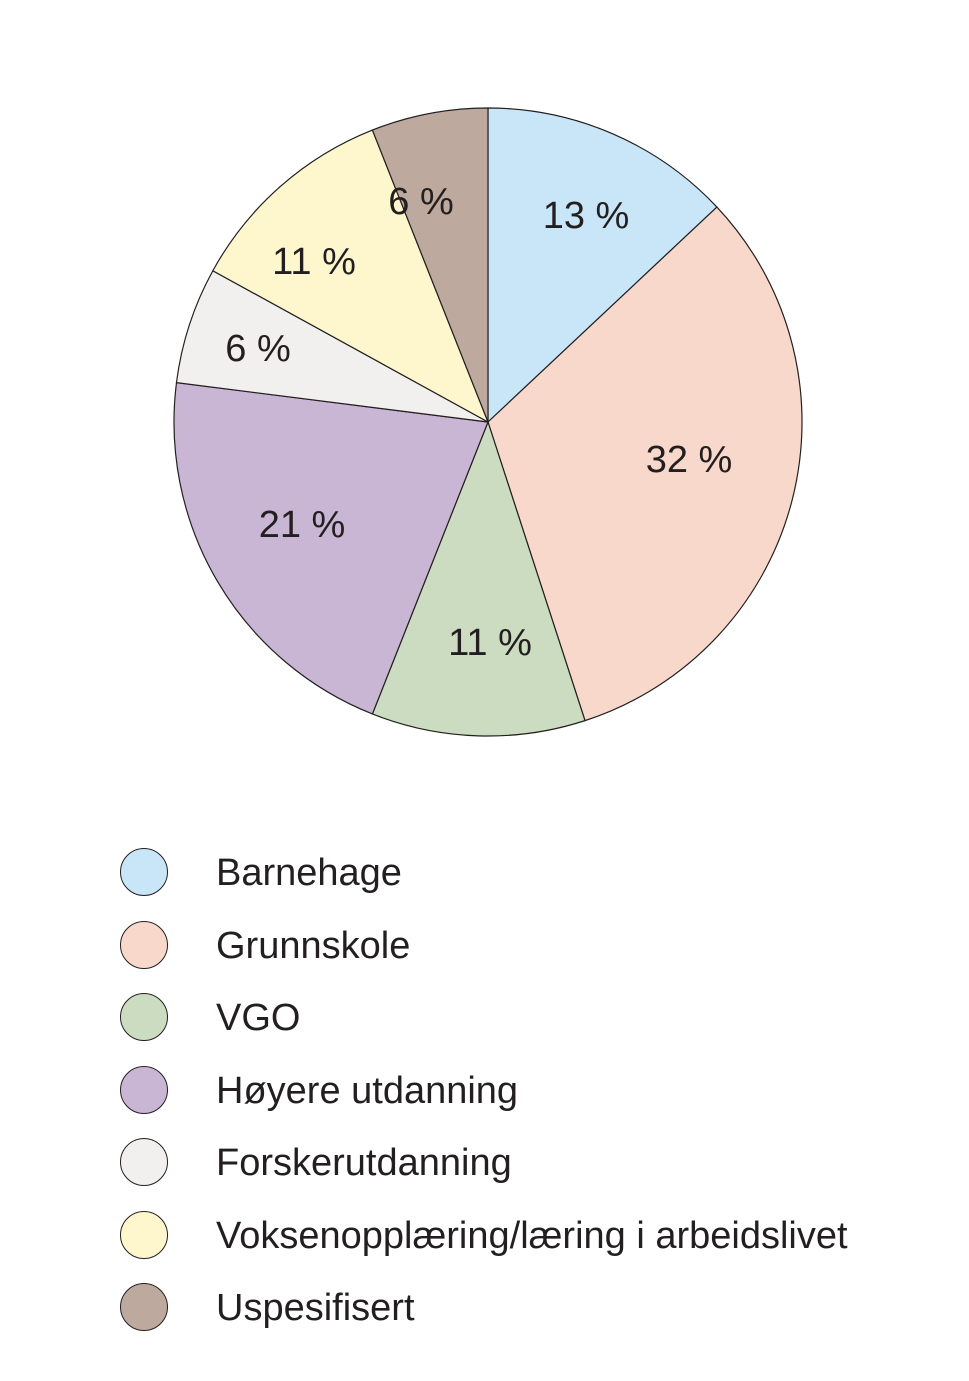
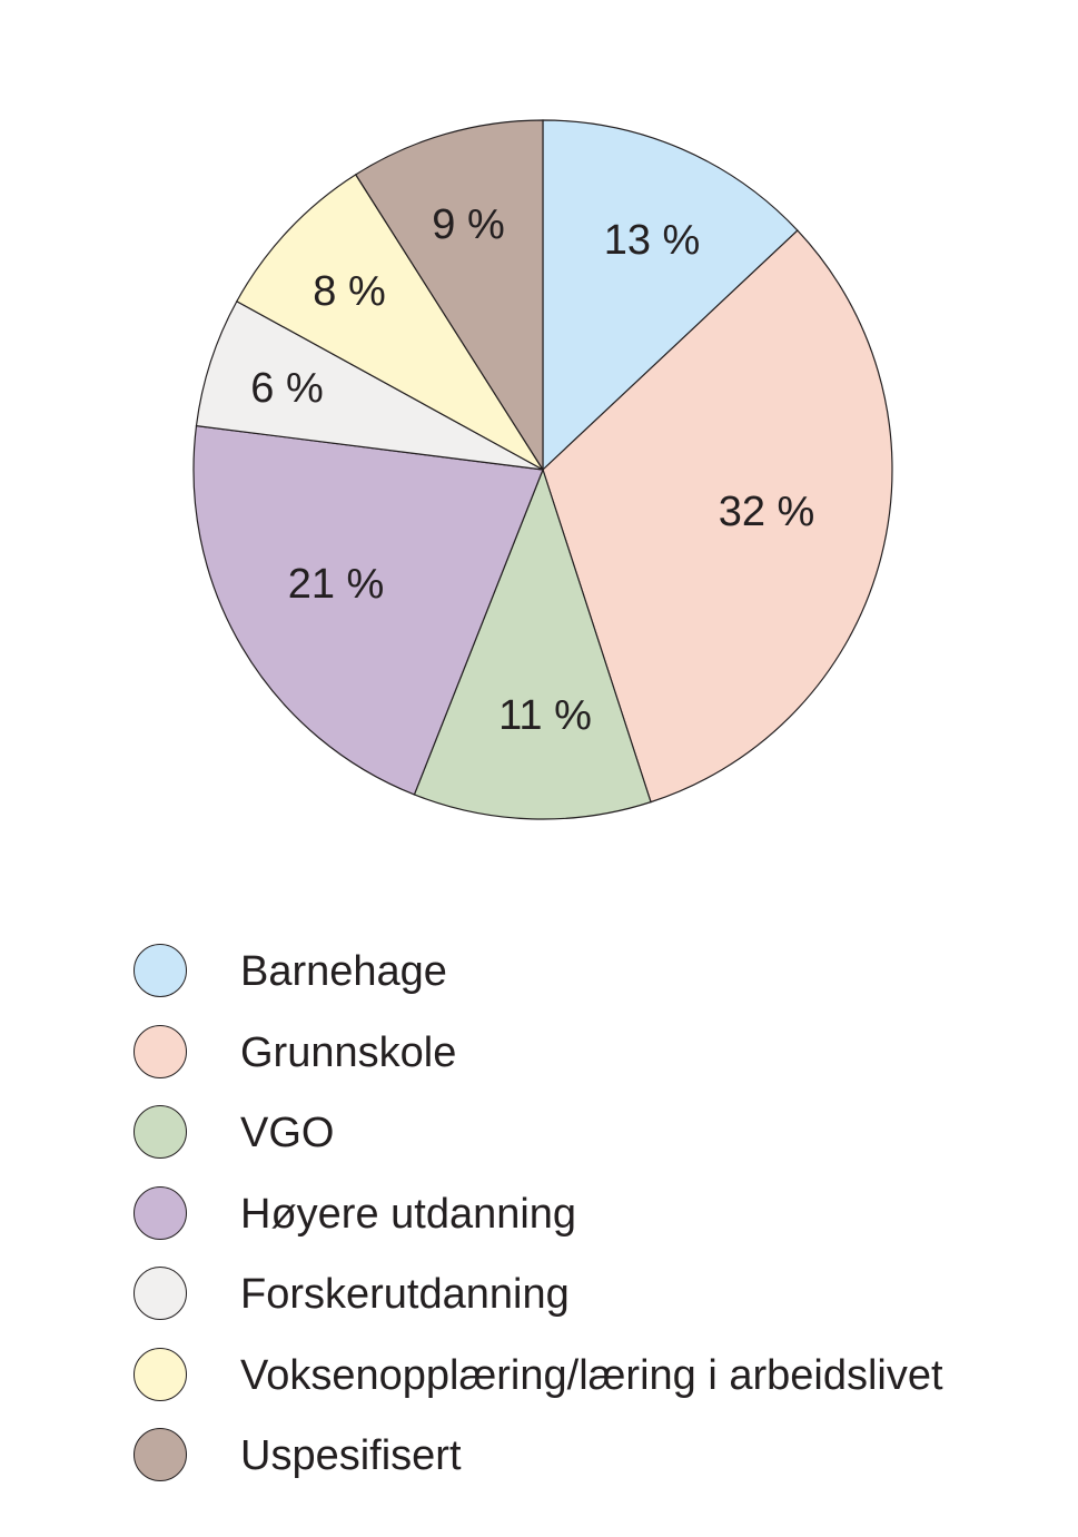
Voksenopplæring/læring i arbeidslivet: 11 -> 8
Uspesifisert: 6 -> 9
